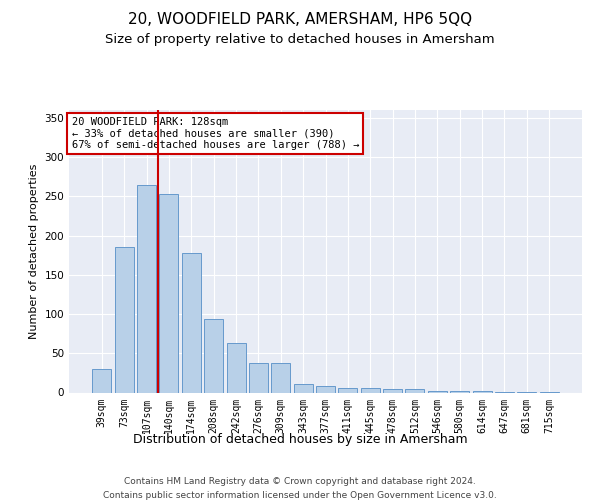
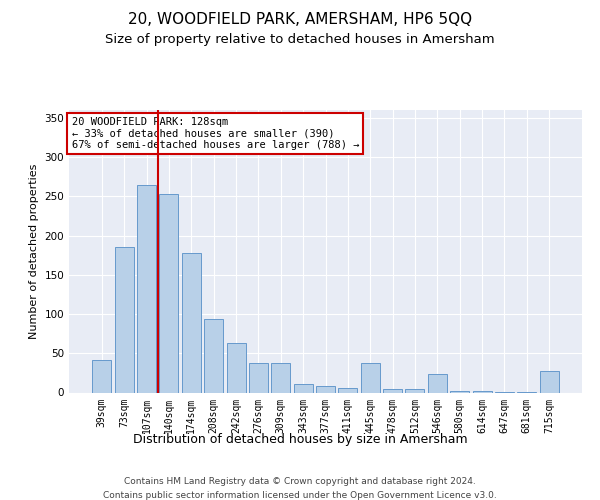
39sqm: 30 -> 42
445sqm: 6 -> 38
546sqm: 2 -> 24
715sqm: 1 -> 28
